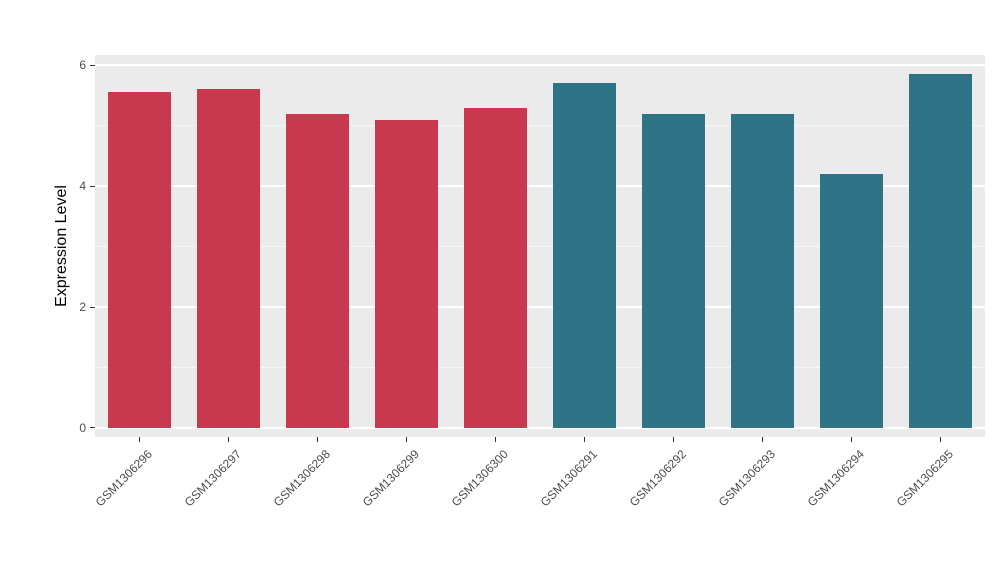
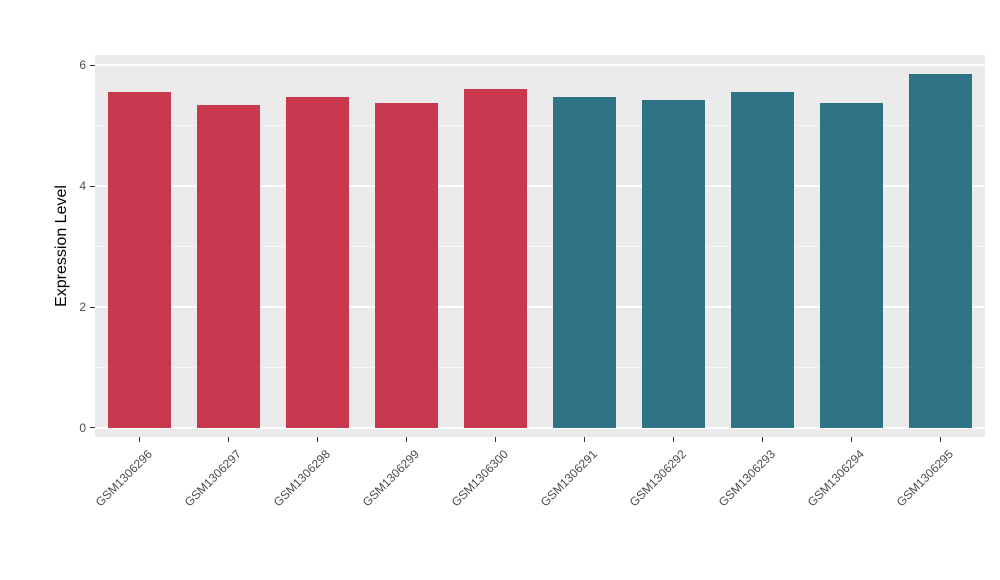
GSM1306297: 5.6 -> 5.3
GSM1306298: 5.2 -> 5.5
GSM1306299: 5.1 -> 5.4
GSM1306300: 5.3 -> 5.6
GSM1306291: 5.7 -> 5.5
GSM1306292: 5.2 -> 5.4
GSM1306293: 5.2 -> 5.5
GSM1306294: 4.2 -> 5.4
